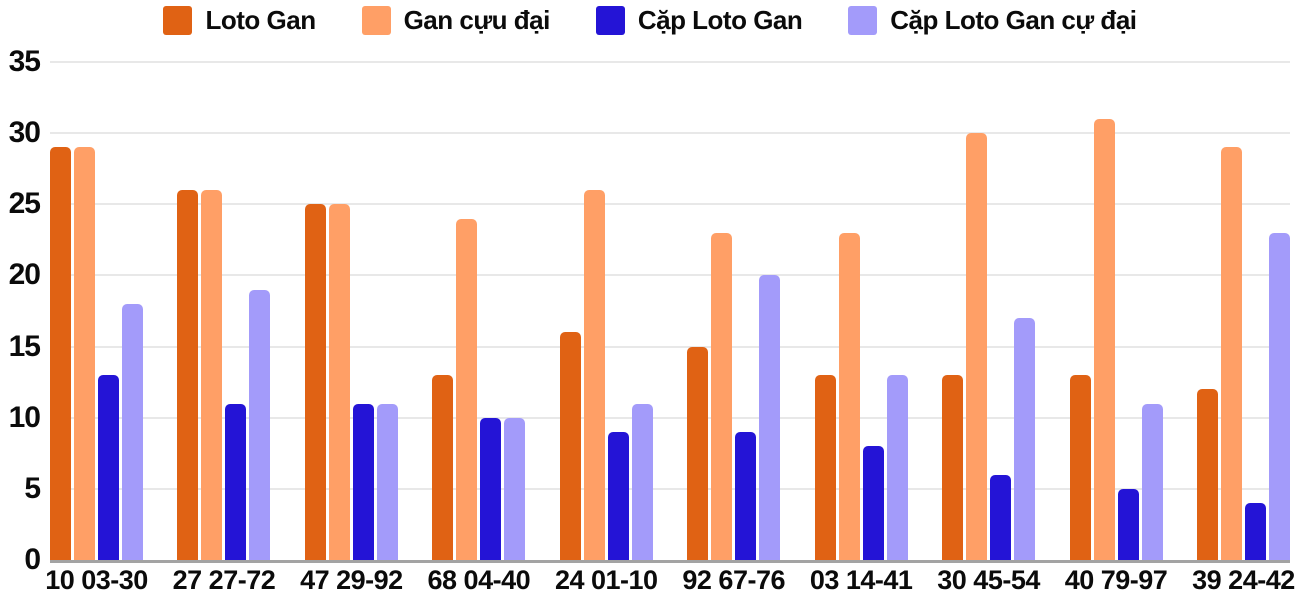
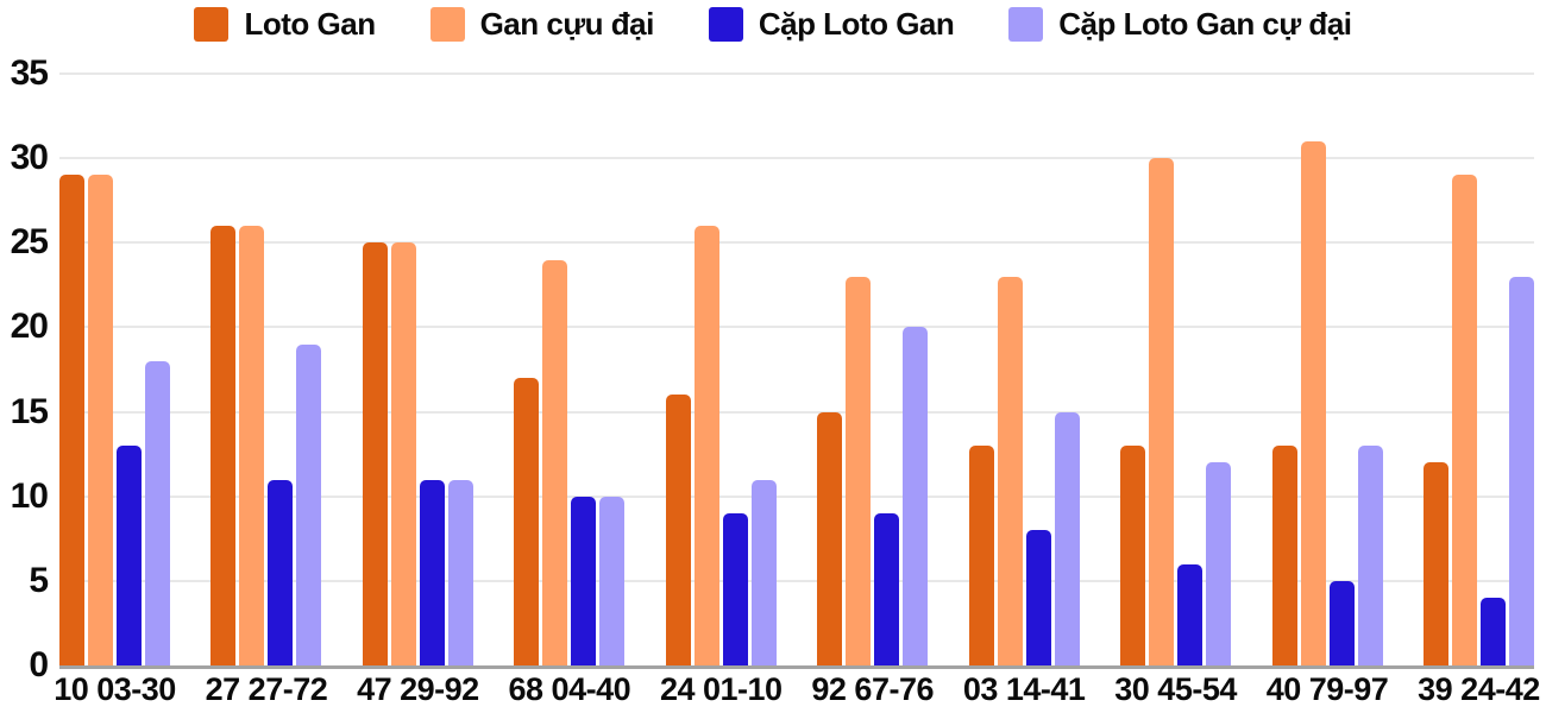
Loto Gan/68 04-40: 13 -> 17
Cặp Loto Gan cự đại/03 14-41: 13 -> 15
Cặp Loto Gan cự đại/30 45-54: 17 -> 12
Cặp Loto Gan cự đại/40 79-97: 11 -> 13
